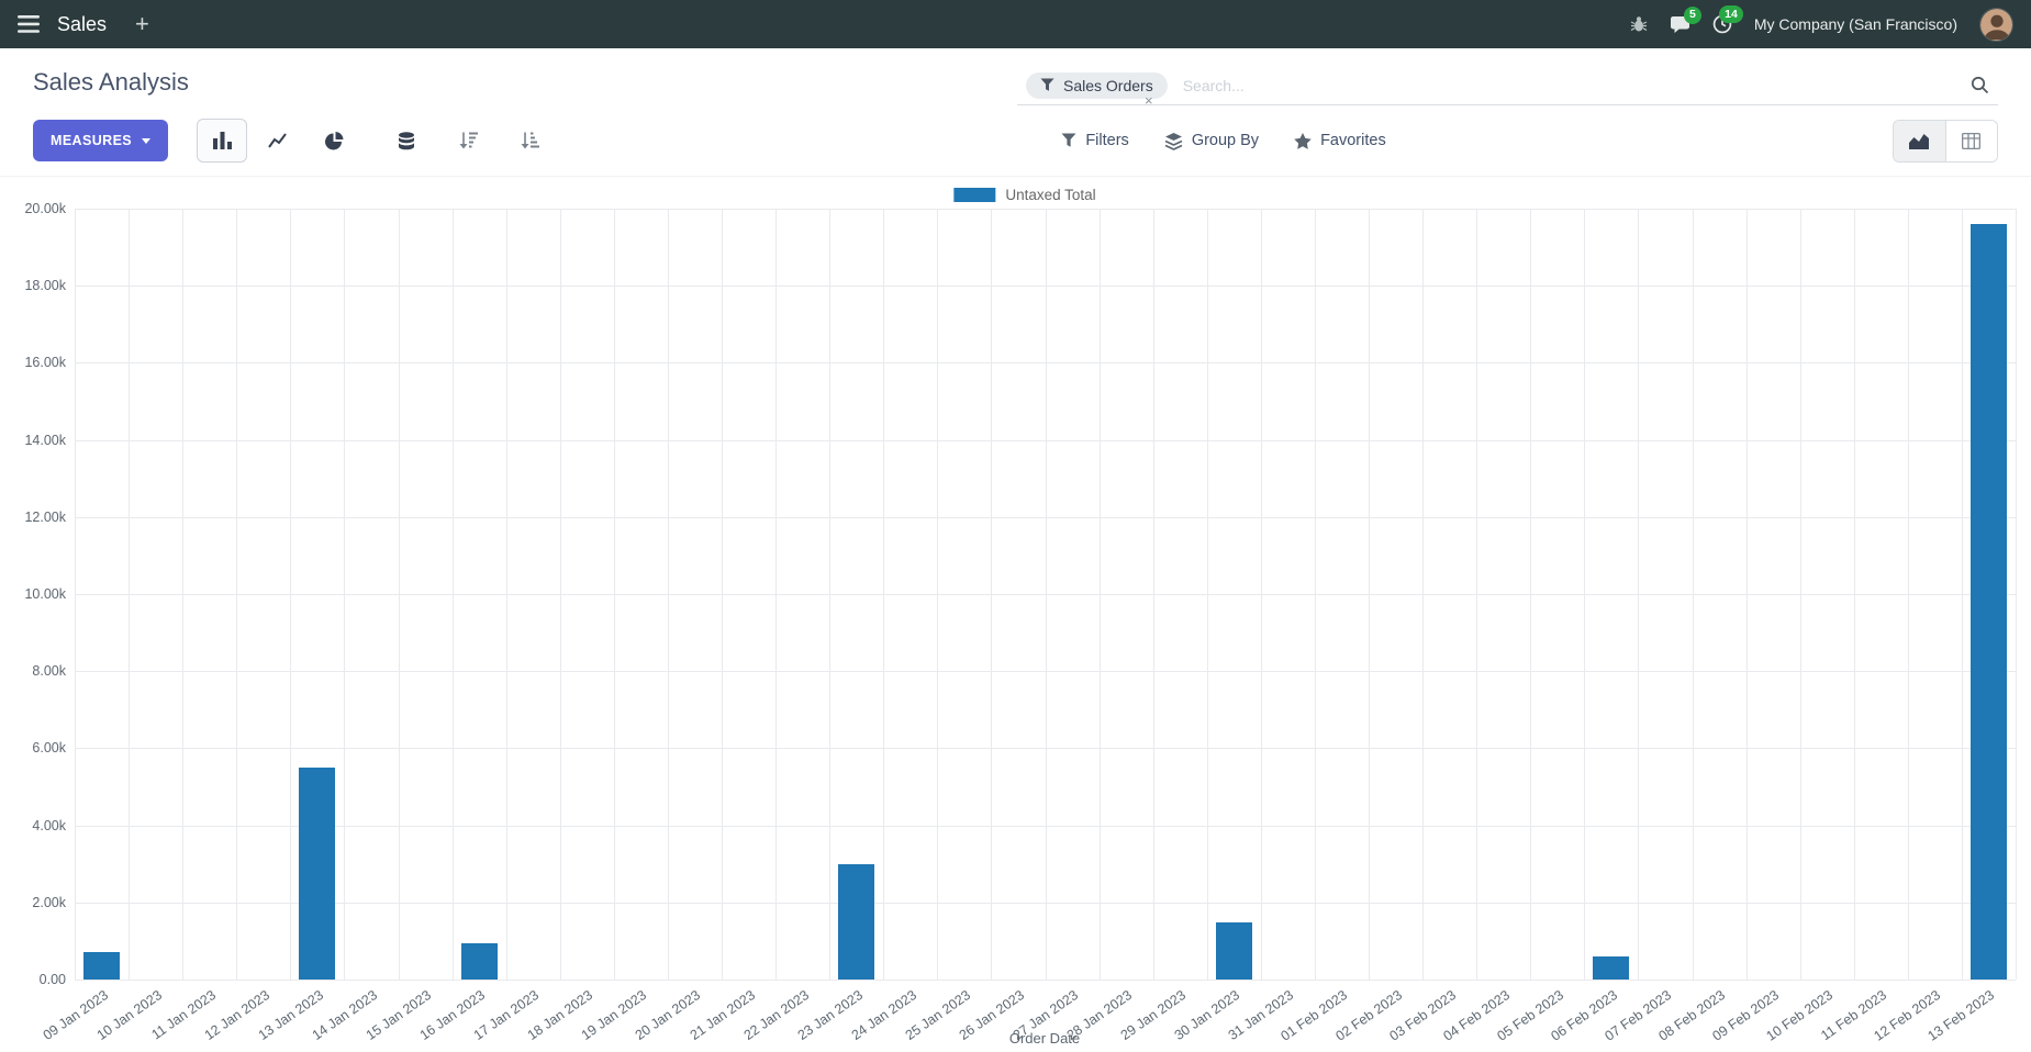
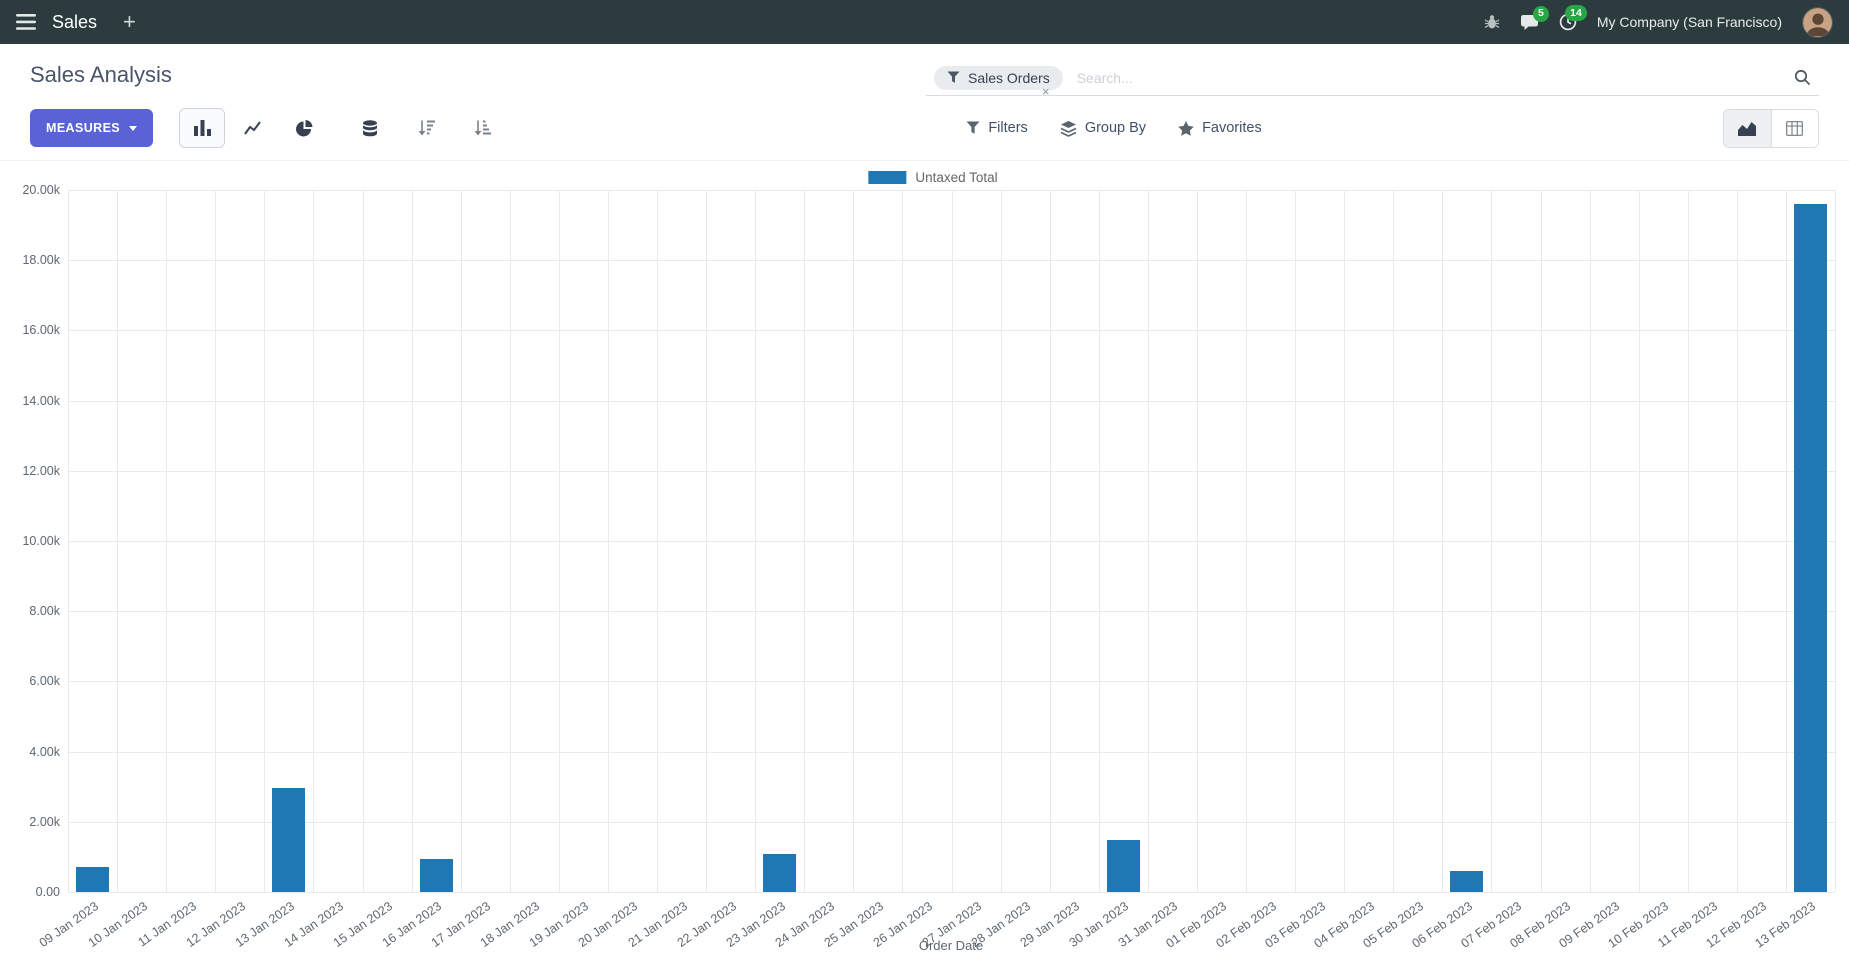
13 Jan 2023: 5.5k -> 3.0k
23 Jan 2023: 3.0k -> 1.1k
